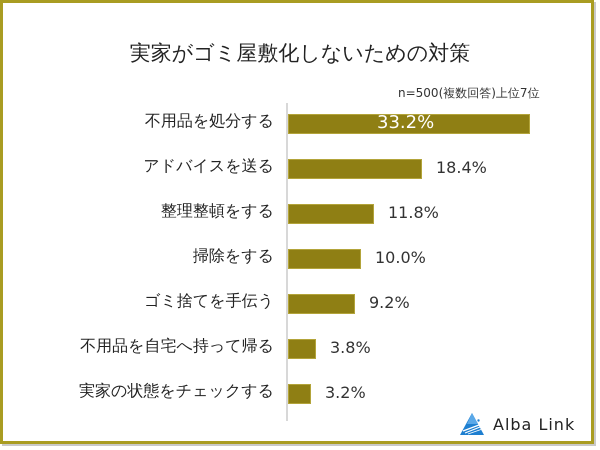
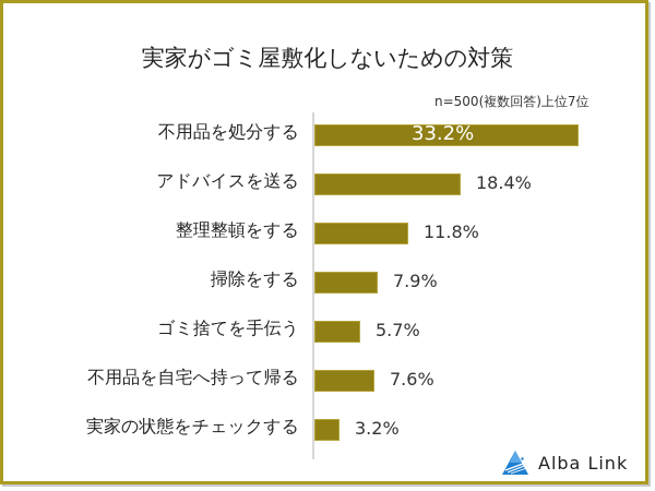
掃除をする: 10.0% -> 7.9%
ゴミ捨てを手伝う: 9.2% -> 5.7%
不用品を自宅へ持って帰る: 3.8% -> 7.6%
